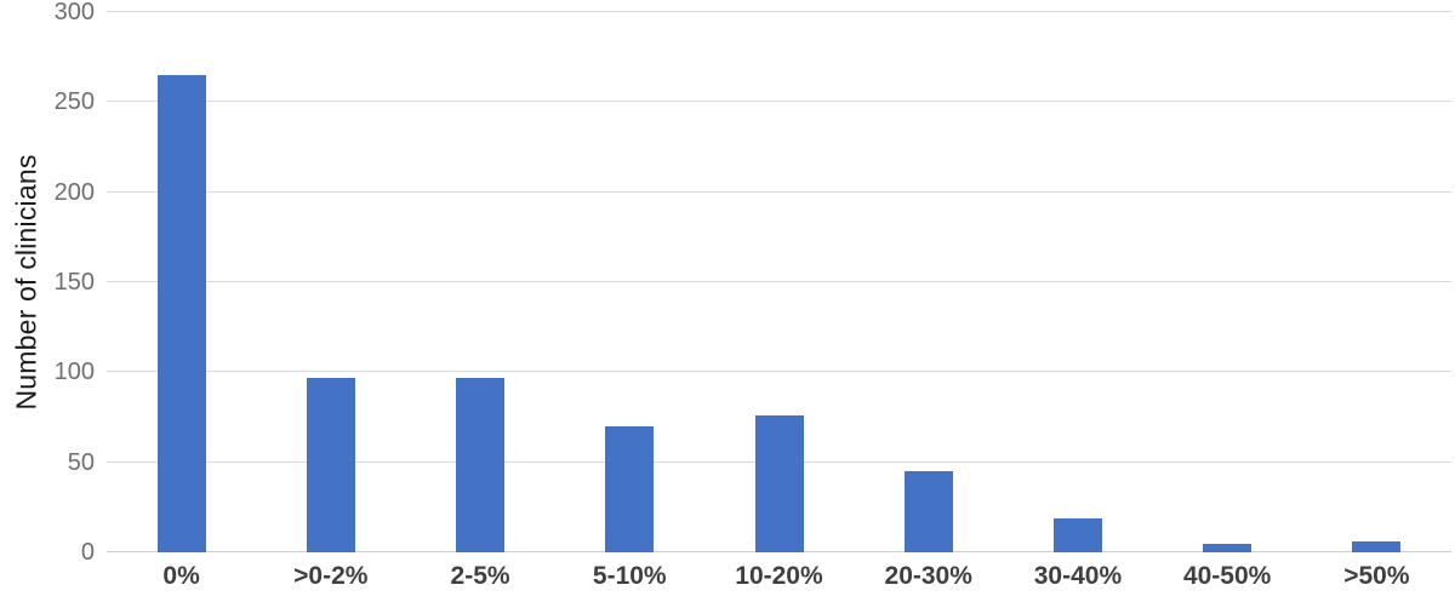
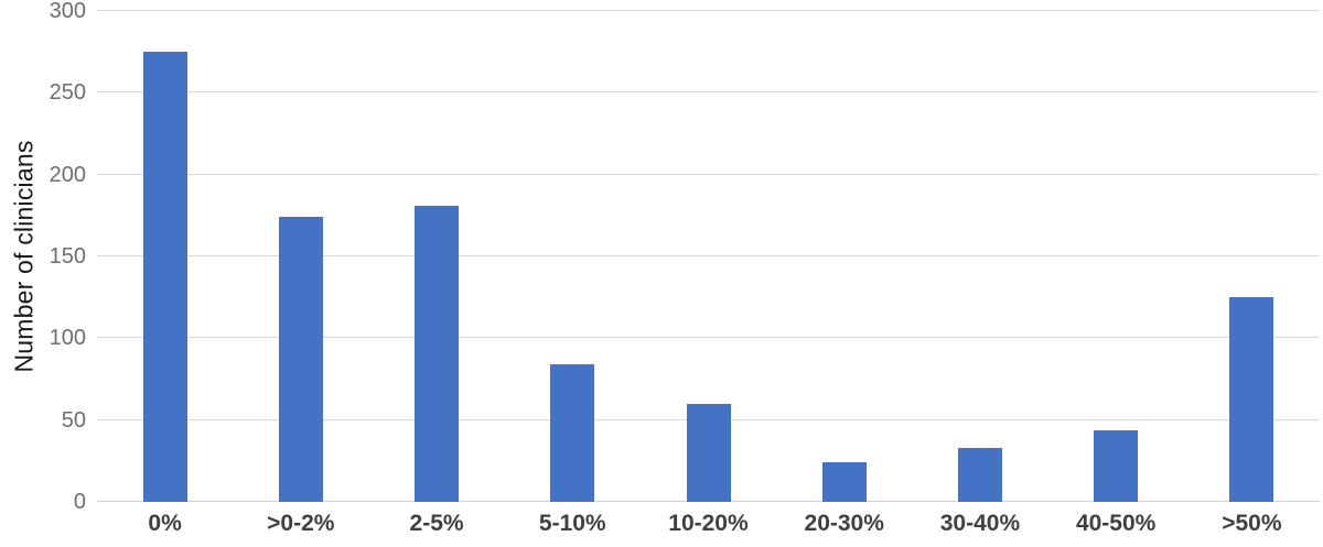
0%: 265 -> 275
>0-2%: 97 -> 174
2-5%: 97 -> 181
5-10%: 70 -> 84
10-20%: 76 -> 60
20-30%: 45 -> 24
30-40%: 19 -> 33
40-50%: 5 -> 44
>50%: 6 -> 125
